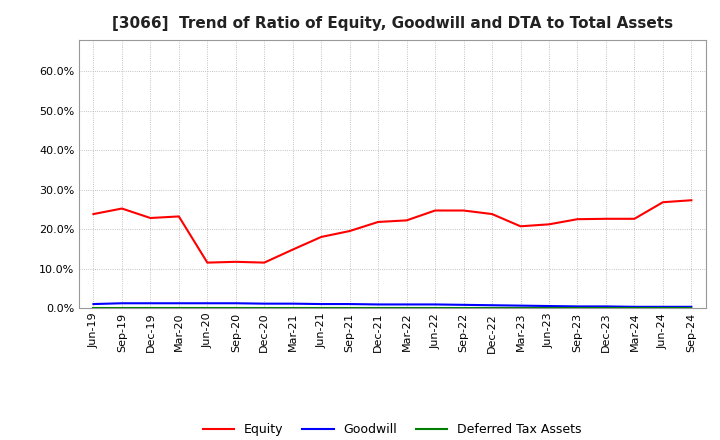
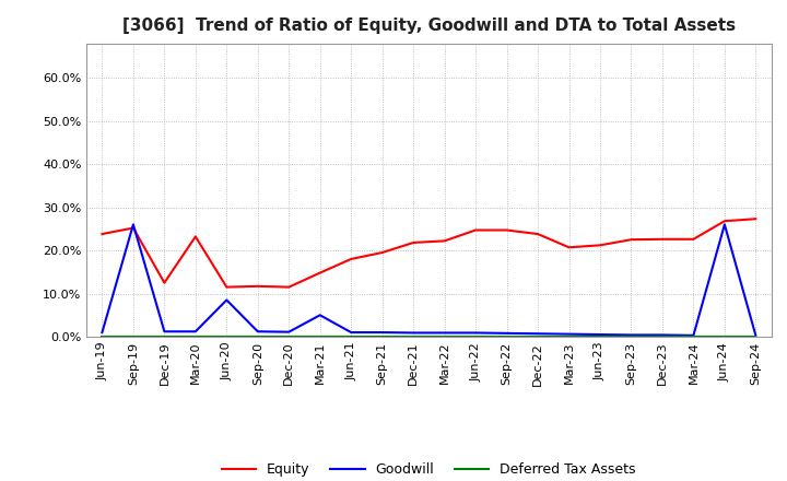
Goodwill/Sep-19: 1.2% -> 26.0%
Equity/Dec-19: 22.8% -> 12.5%
Goodwill/Jun-20: 1.2% -> 8.5%
Goodwill/Mar-21: 1.1% -> 5.0%
Goodwill/Jun-24: 0.3% -> 26.0%
